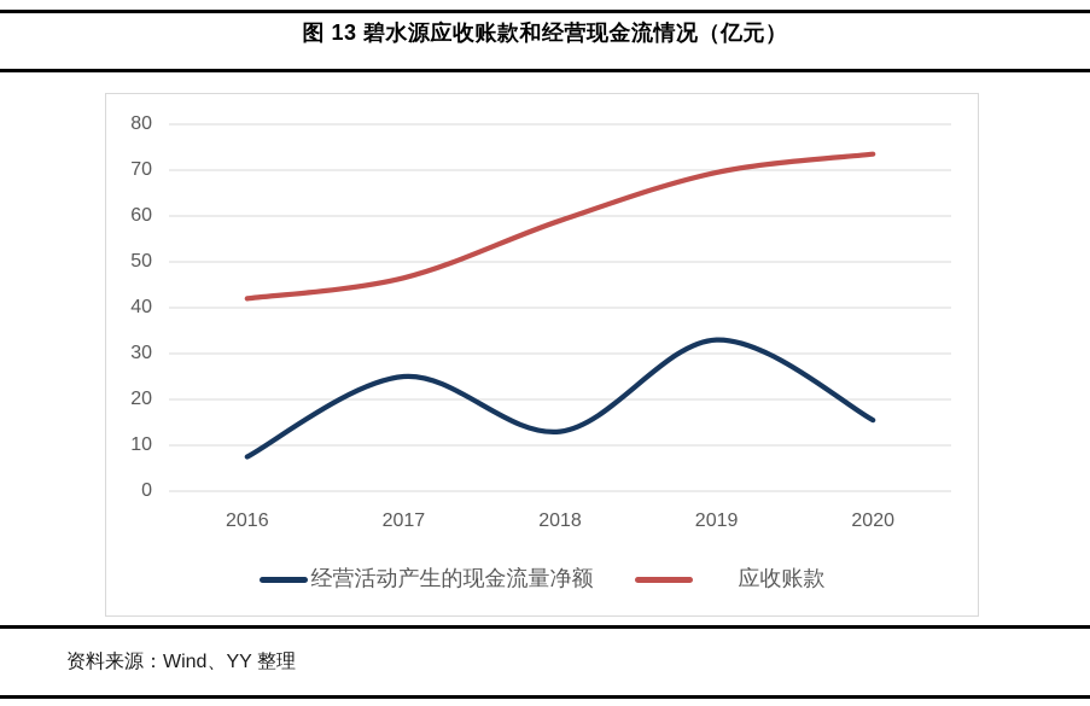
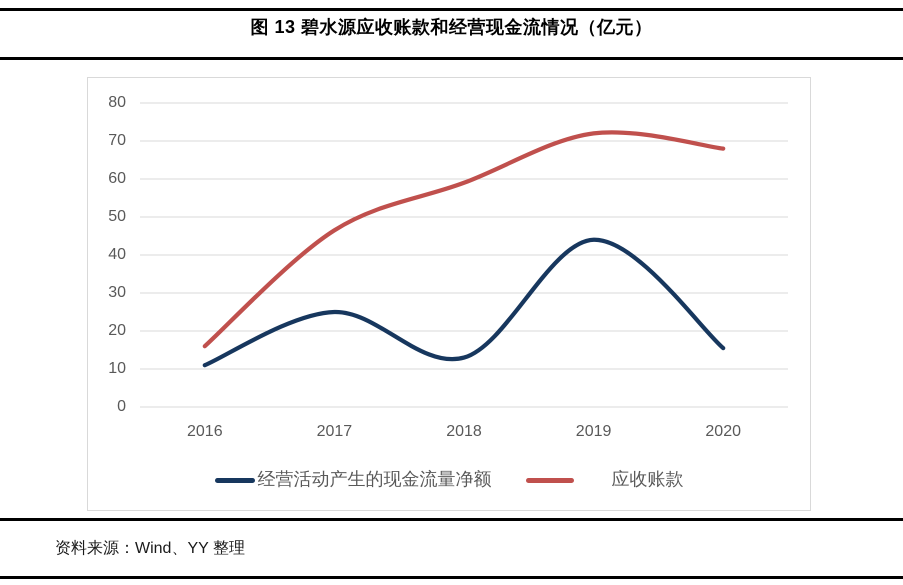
经营活动产生的现金流量净额/2016: 8 -> 11
应收账款/2016: 42 -> 16
经营活动产生的现金流量净额/2019: 33 -> 44
应收账款/2019: 70 -> 72
应收账款/2020: 74 -> 68
